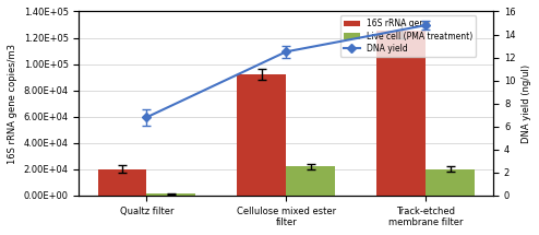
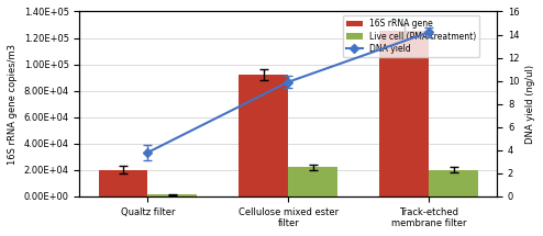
DNA yield/Qualtz filter: 6.8 -> 3.8
DNA yield/Cellulose mixed ester filter: 12.5 -> 9.9
DNA yield/Track-etched membrane filter: 14.8 -> 14.2
